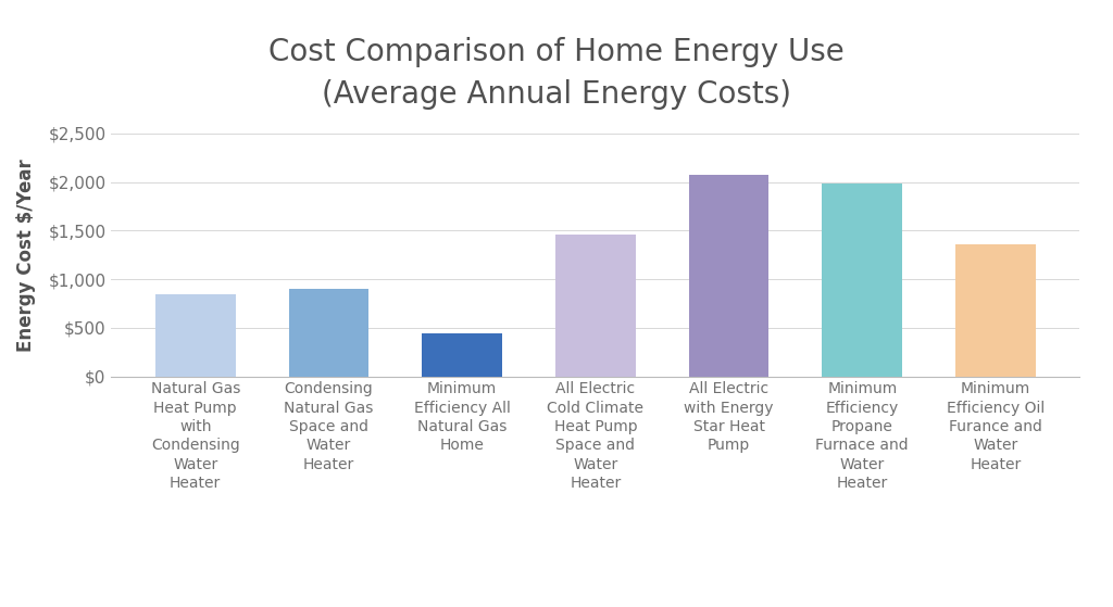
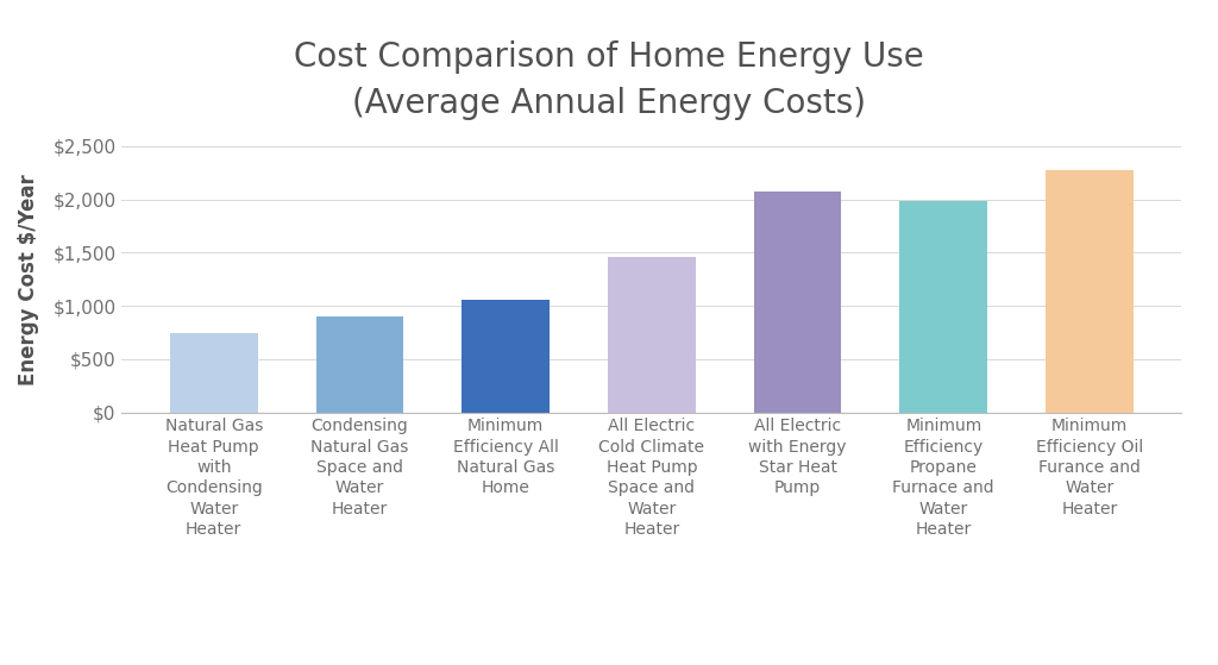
Natural Gas Heat Pump with Condensing Water Heater: $840 -> $750
Minimum Efficiency All Natural Gas Home: $440 -> $1,060
Minimum Efficiency Oil Furance and Water Heater: $1,360 -> $2,280
